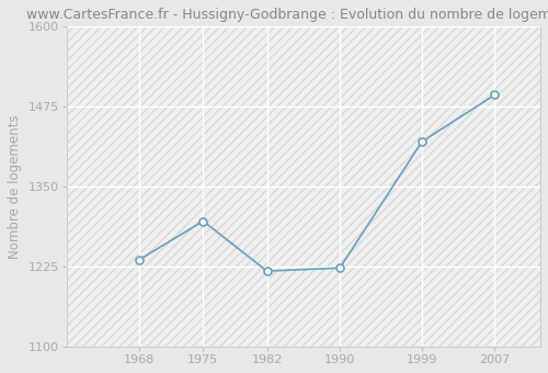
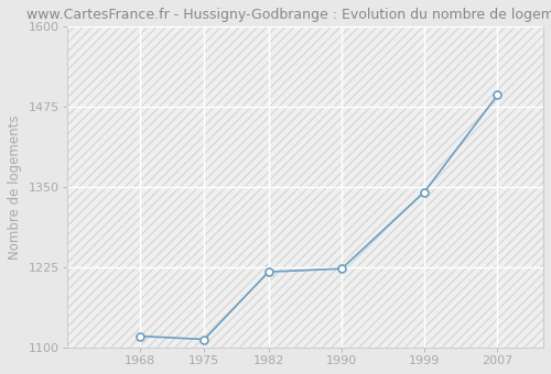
1968: 1236 -> 1118
1975: 1296 -> 1113
1999: 1420 -> 1342
